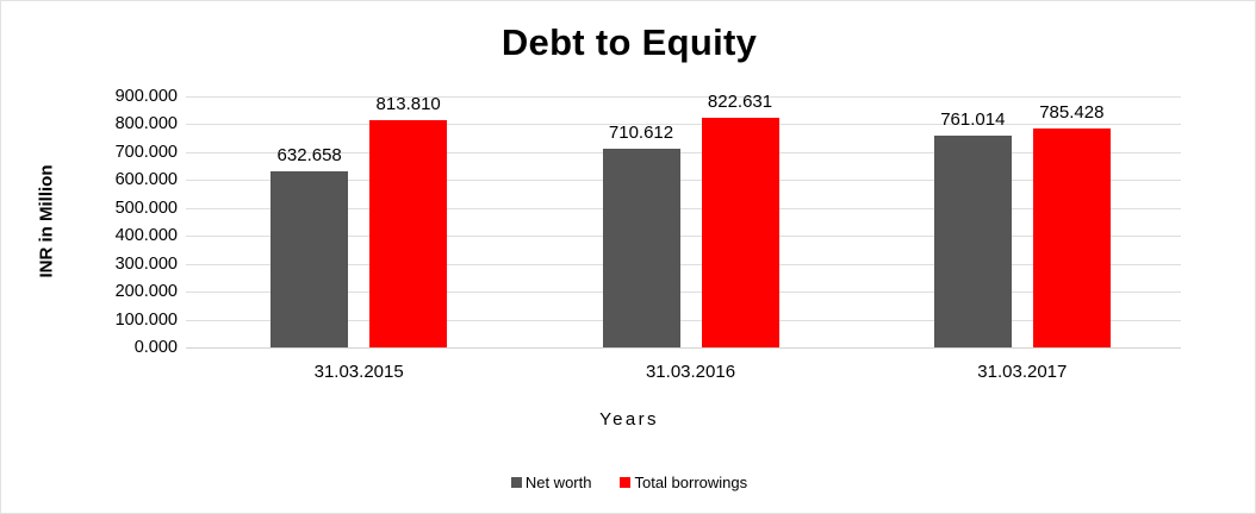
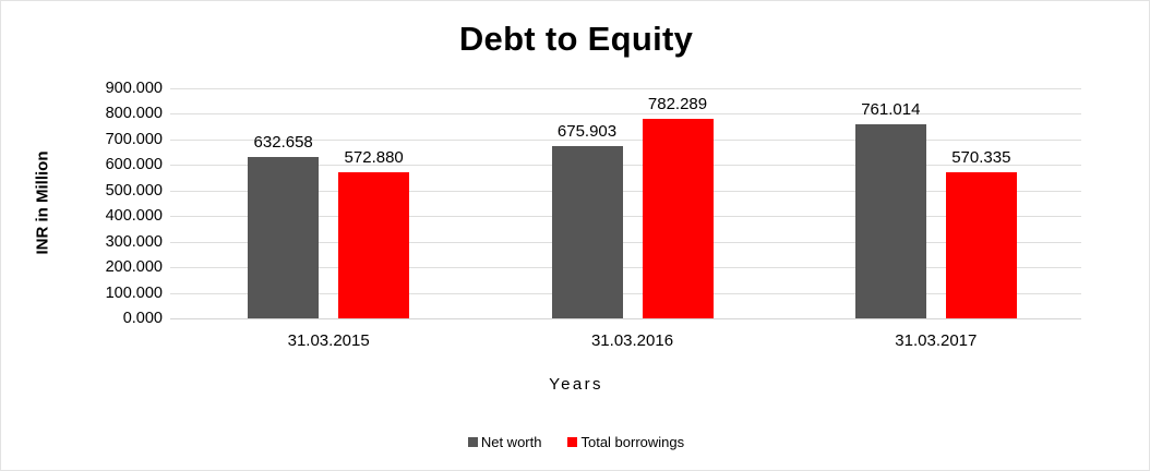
Total borrowings/31.03.2015: 813.810 -> 572.880
Net worth/31.03.2016: 710.612 -> 675.903
Total borrowings/31.03.2016: 822.631 -> 782.289
Total borrowings/31.03.2017: 785.428 -> 570.335
